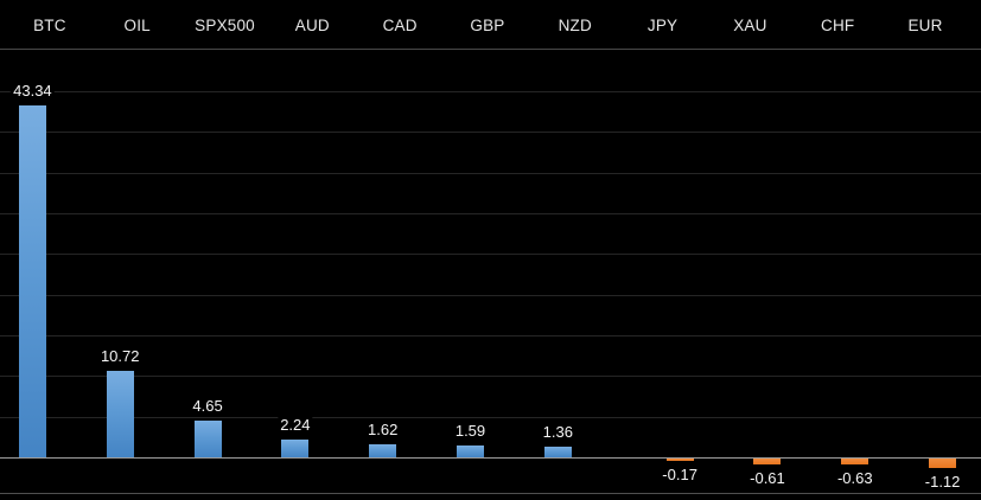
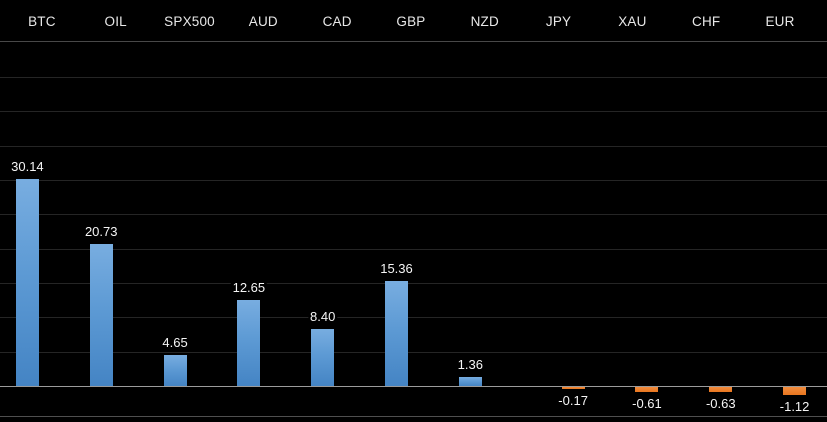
BTC: 43.34 -> 30.14
OIL: 10.72 -> 20.73
AUD: 2.24 -> 12.65
CAD: 1.62 -> 8.40
GBP: 1.59 -> 15.36
